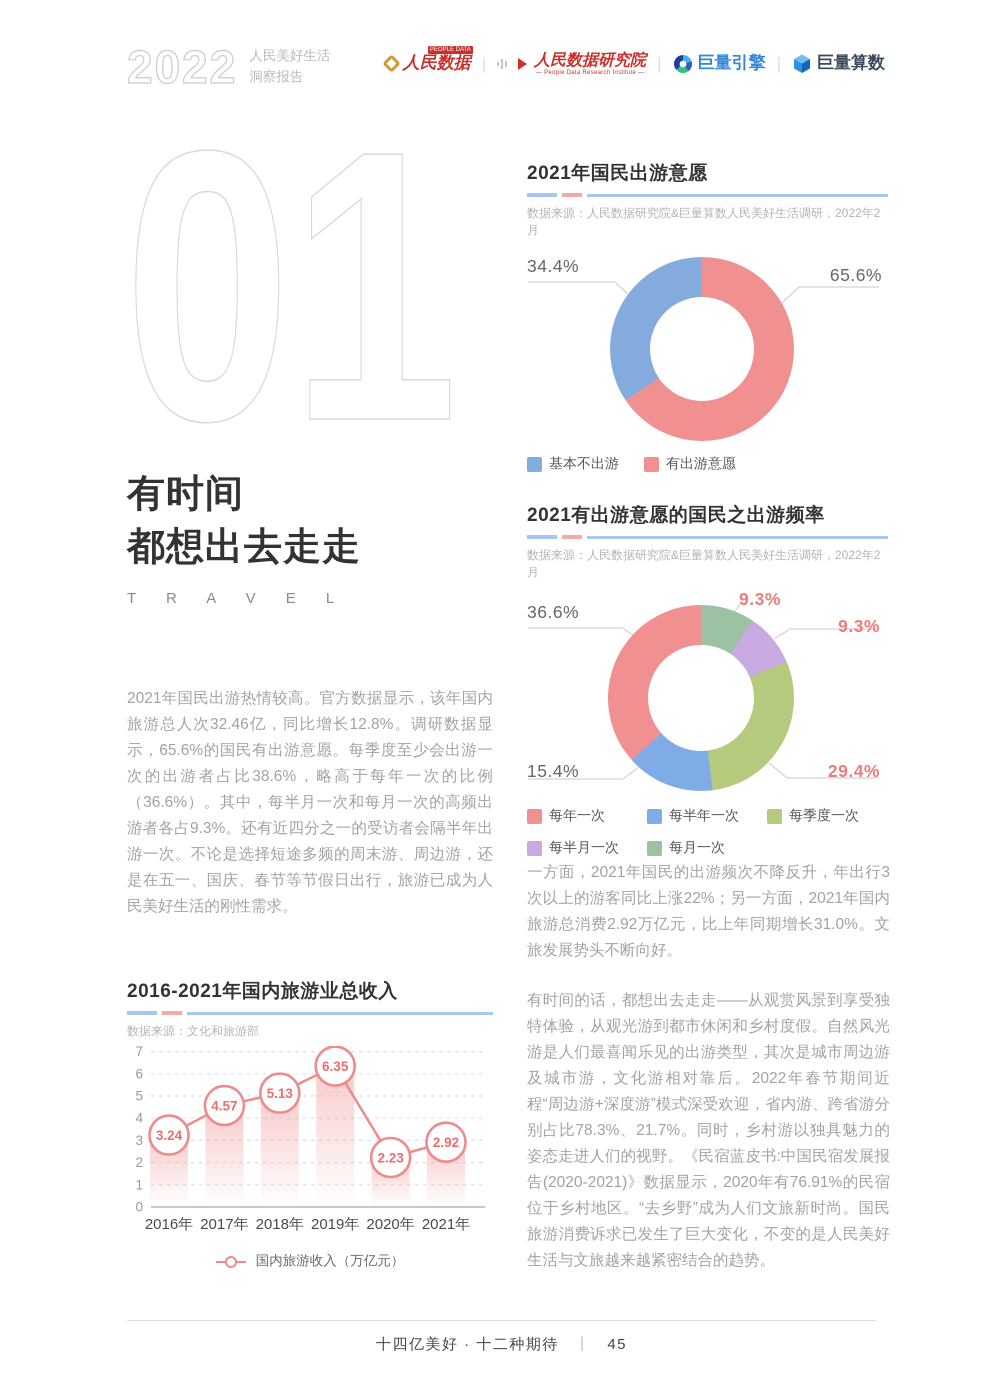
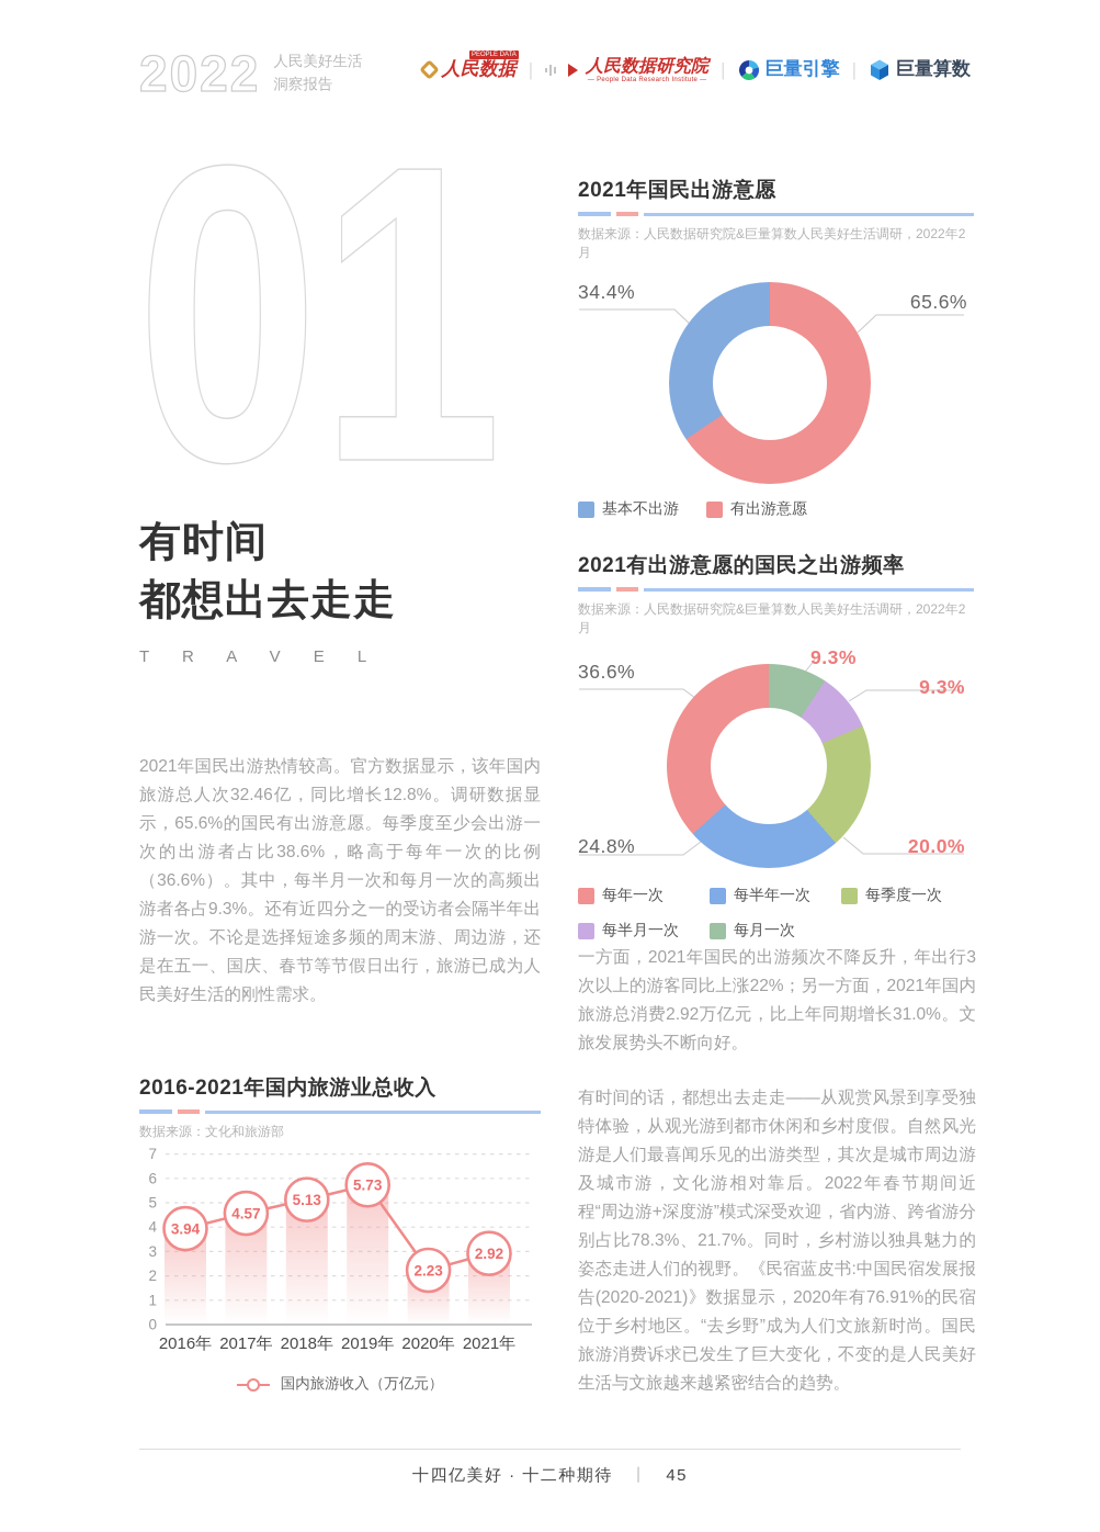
2021有出游意愿的国民之出游频率/每季度一次: 29.4% -> 20.0%
2021有出游意愿的国民之出游频率/每半年一次: 15.4% -> 24.8%
2016-2021年国内旅游业总收入/2016年: 3.24 -> 3.94
2016-2021年国内旅游业总收入/2019年: 6.35 -> 5.73
